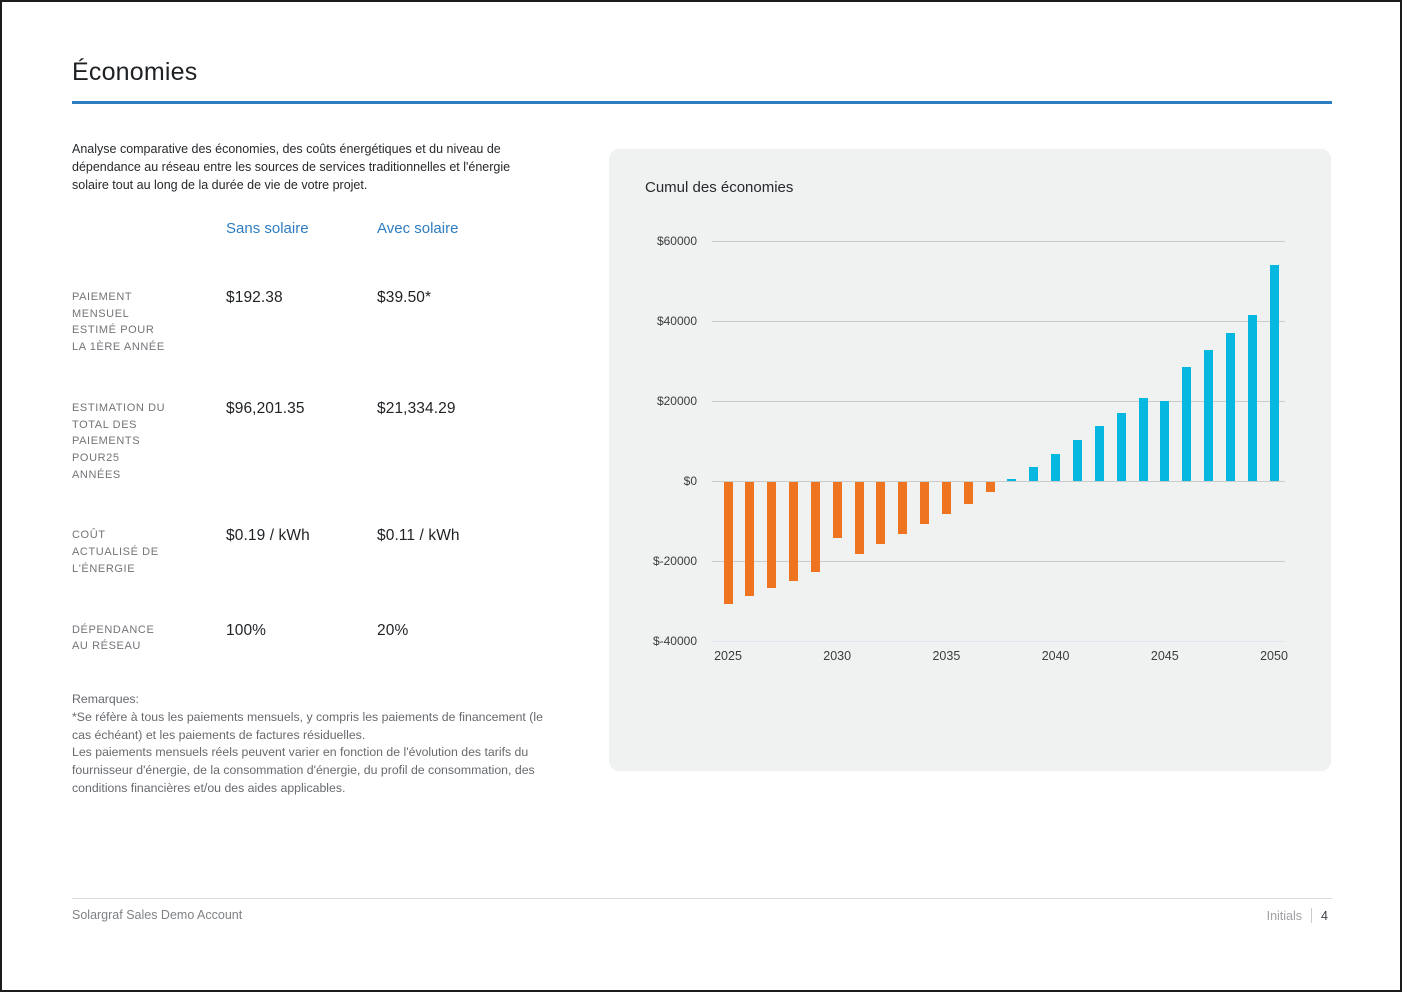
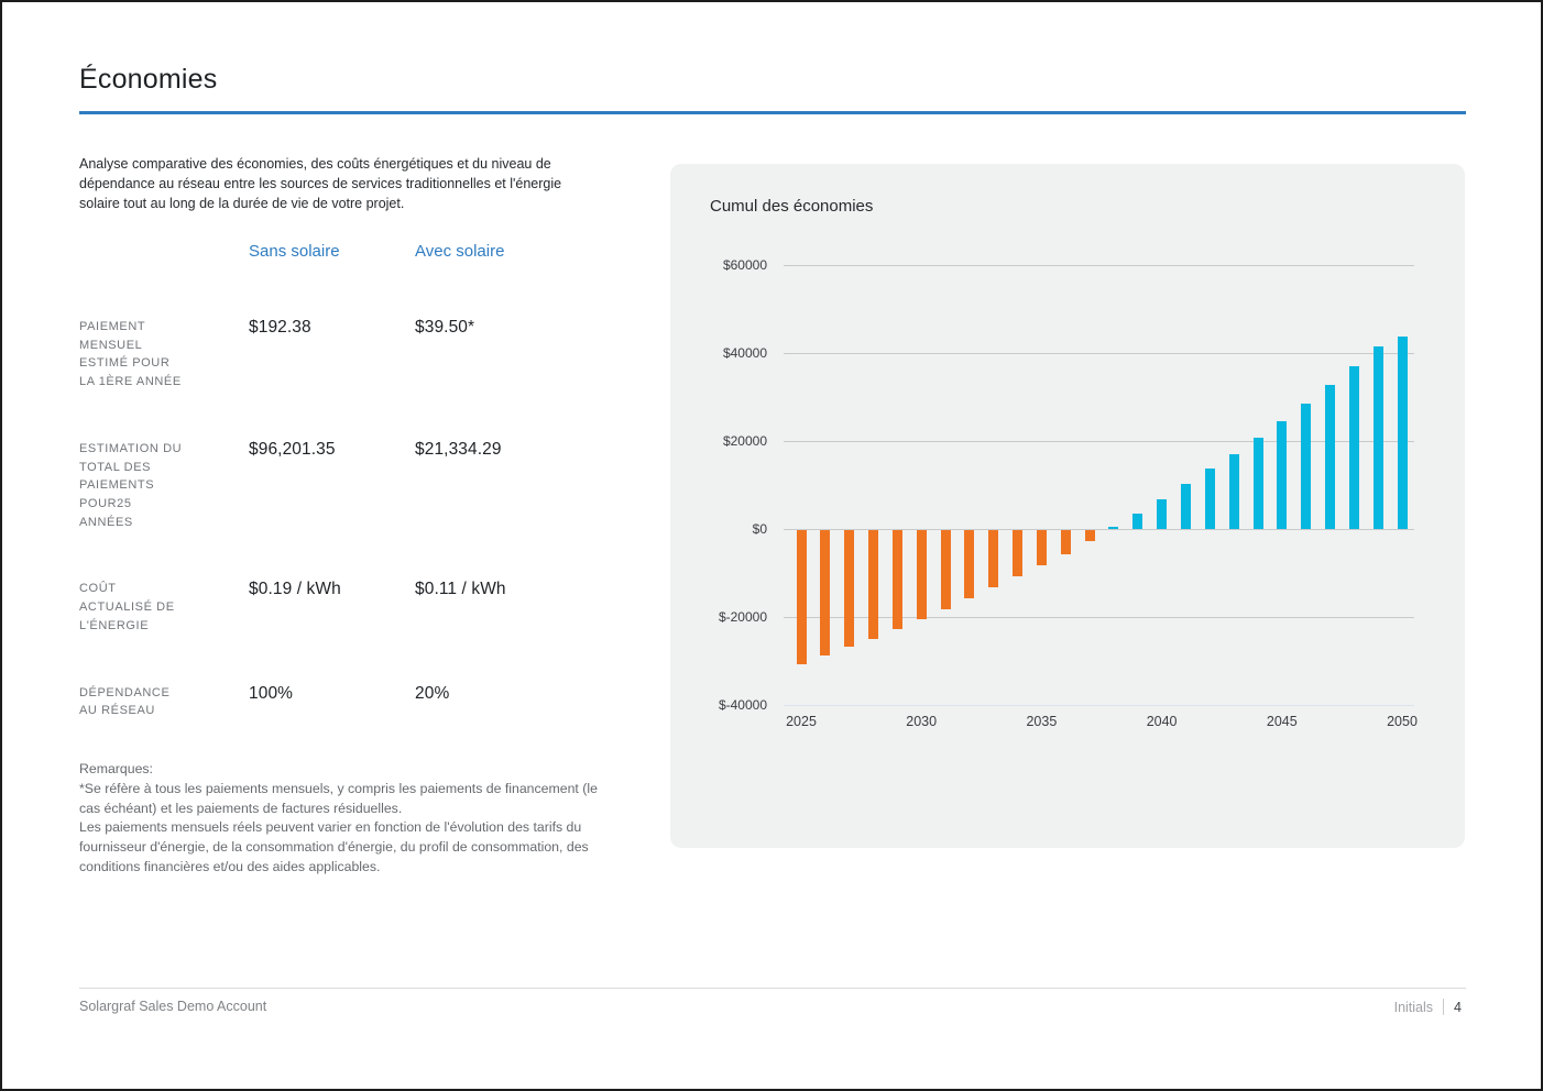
2030: -$14000 -> -$20000
2045: $20000 -> $24000
2050: $54000 -> $44000
